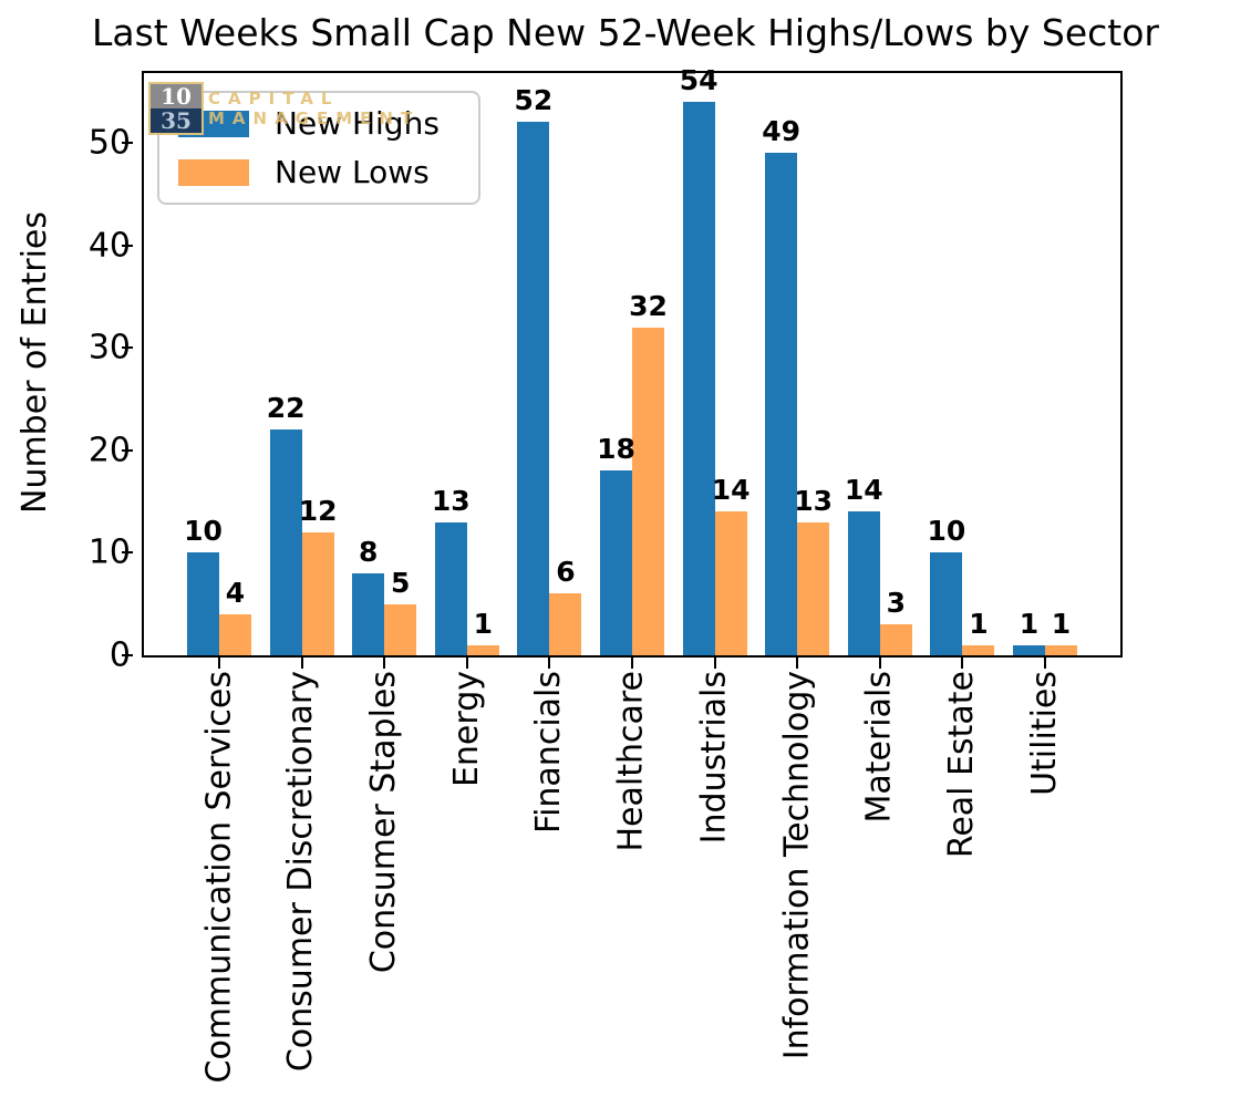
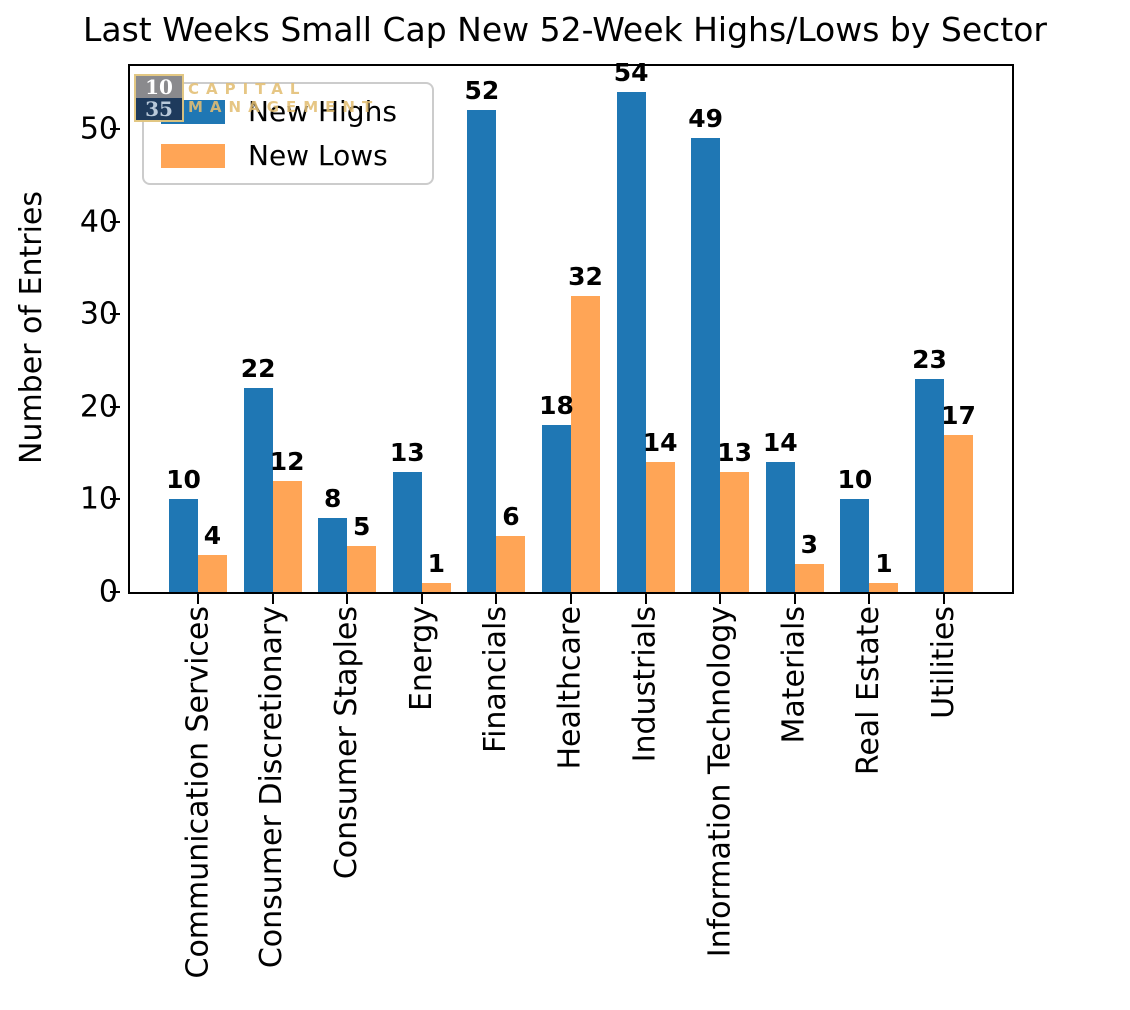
New Highs/Utilities: 1 -> 23
New Lows/Utilities: 1 -> 17
